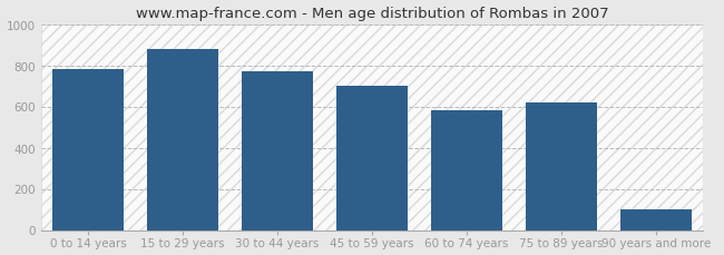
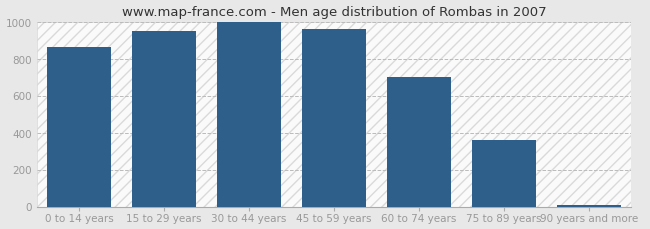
0 to 14 years: 780 -> 860
15 to 29 years: 880 -> 950
30 to 44 years: 770 -> 1000
45 to 59 years: 700 -> 960
60 to 74 years: 580 -> 700
75 to 89 years: 620 -> 360
90 years and more: 100 -> 10
